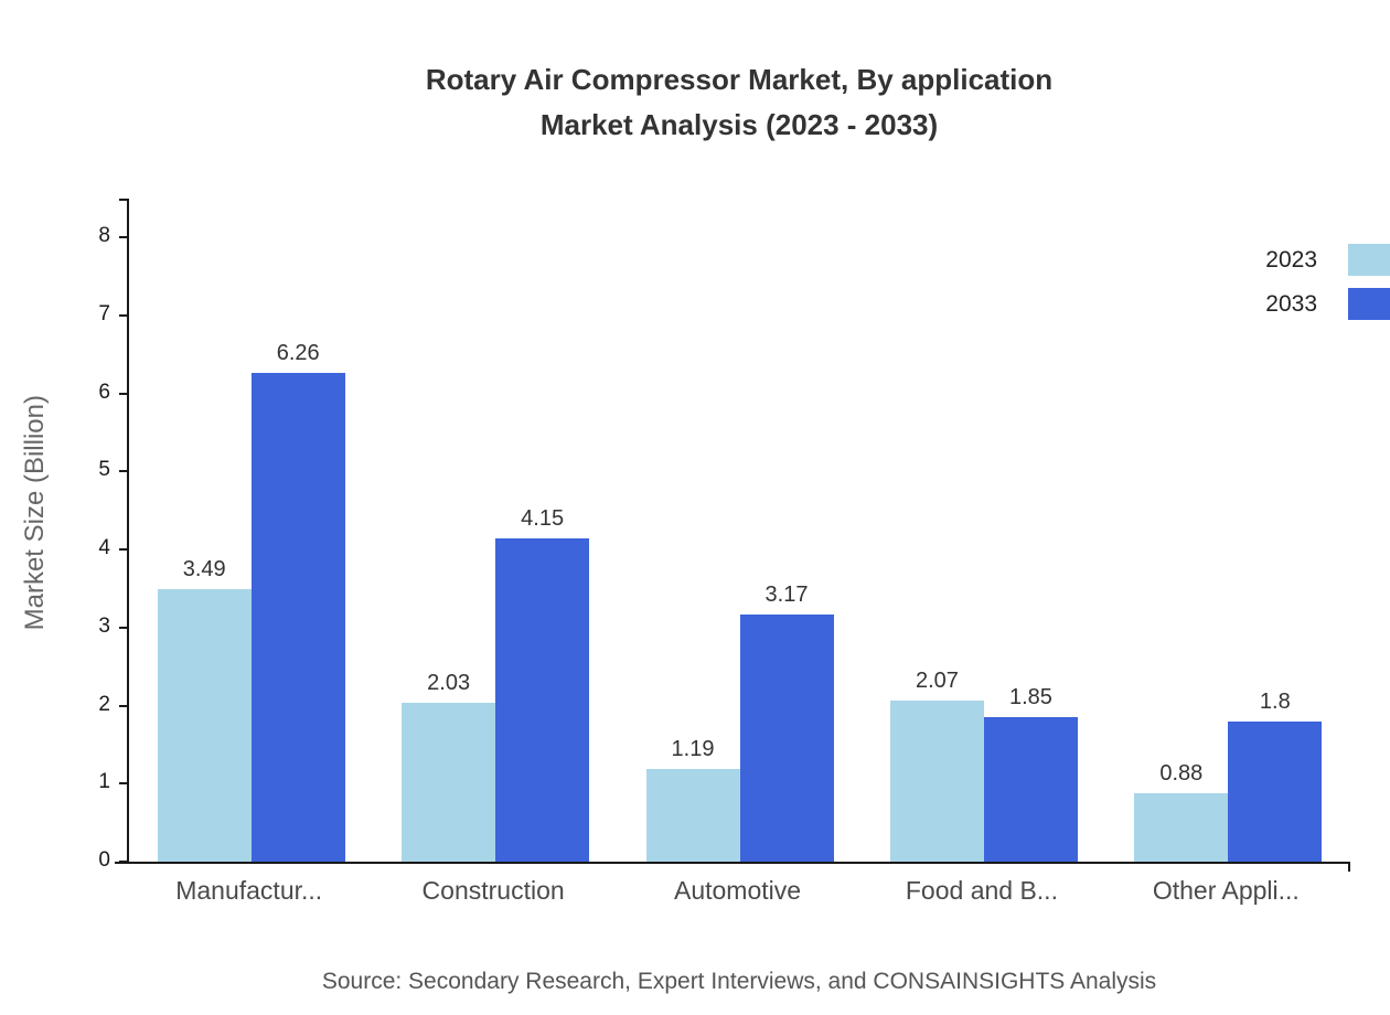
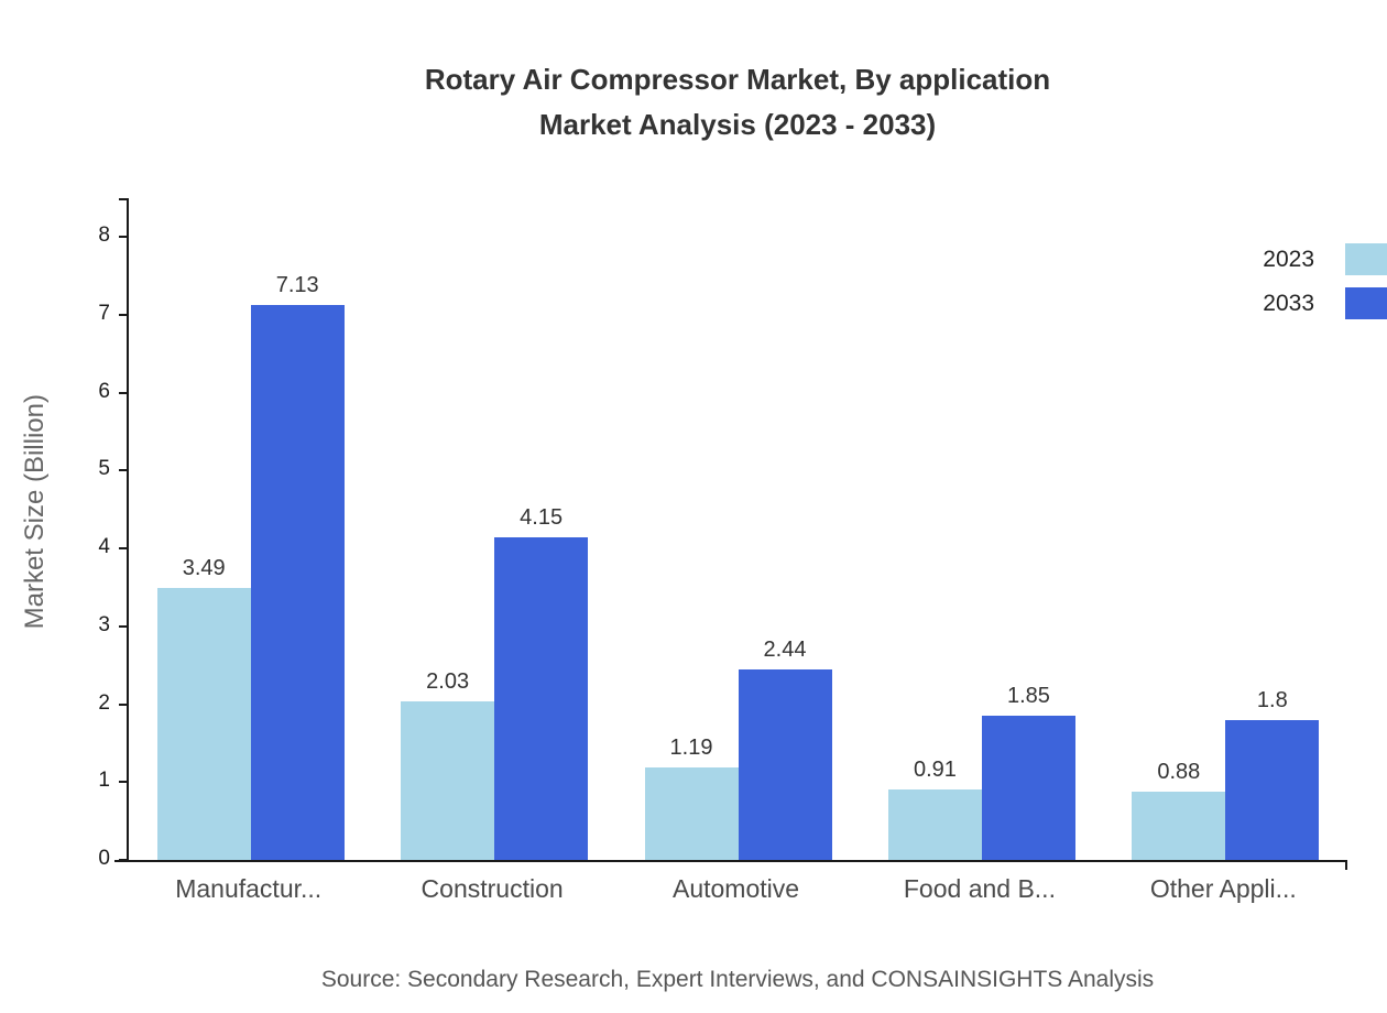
2033/Manufactur...: 6.26 -> 7.13
2033/Automotive: 3.17 -> 2.44
2023/Food and B...: 2.07 -> 0.91
